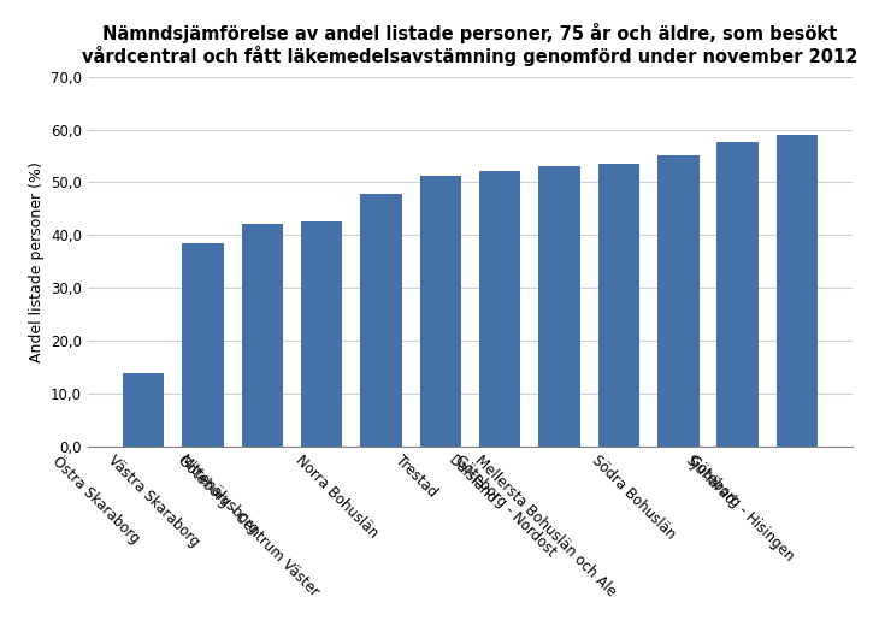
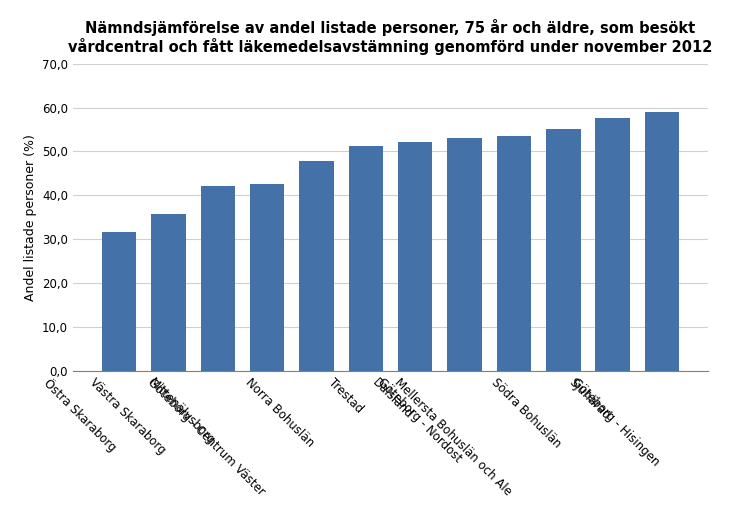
Östra Skaraborg: 14,0 -> 31,7
Västra Skaraborg: 38,5 -> 35,8
